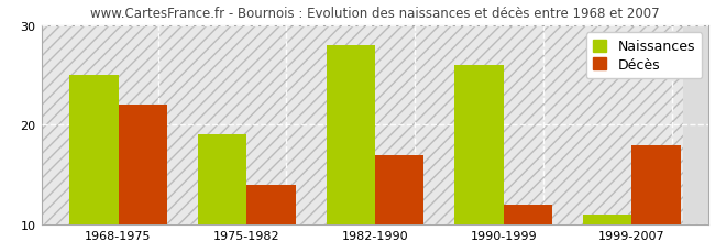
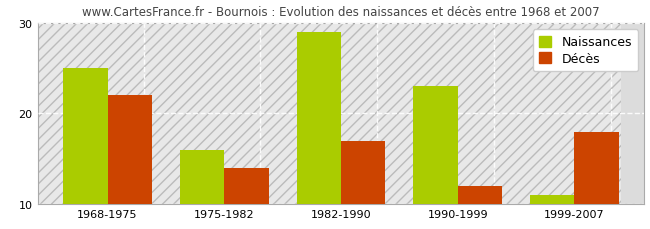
Naissances/1975-1982: 19 -> 16
Naissances/1982-1990: 28 -> 29
Naissances/1990-1999: 26 -> 23
